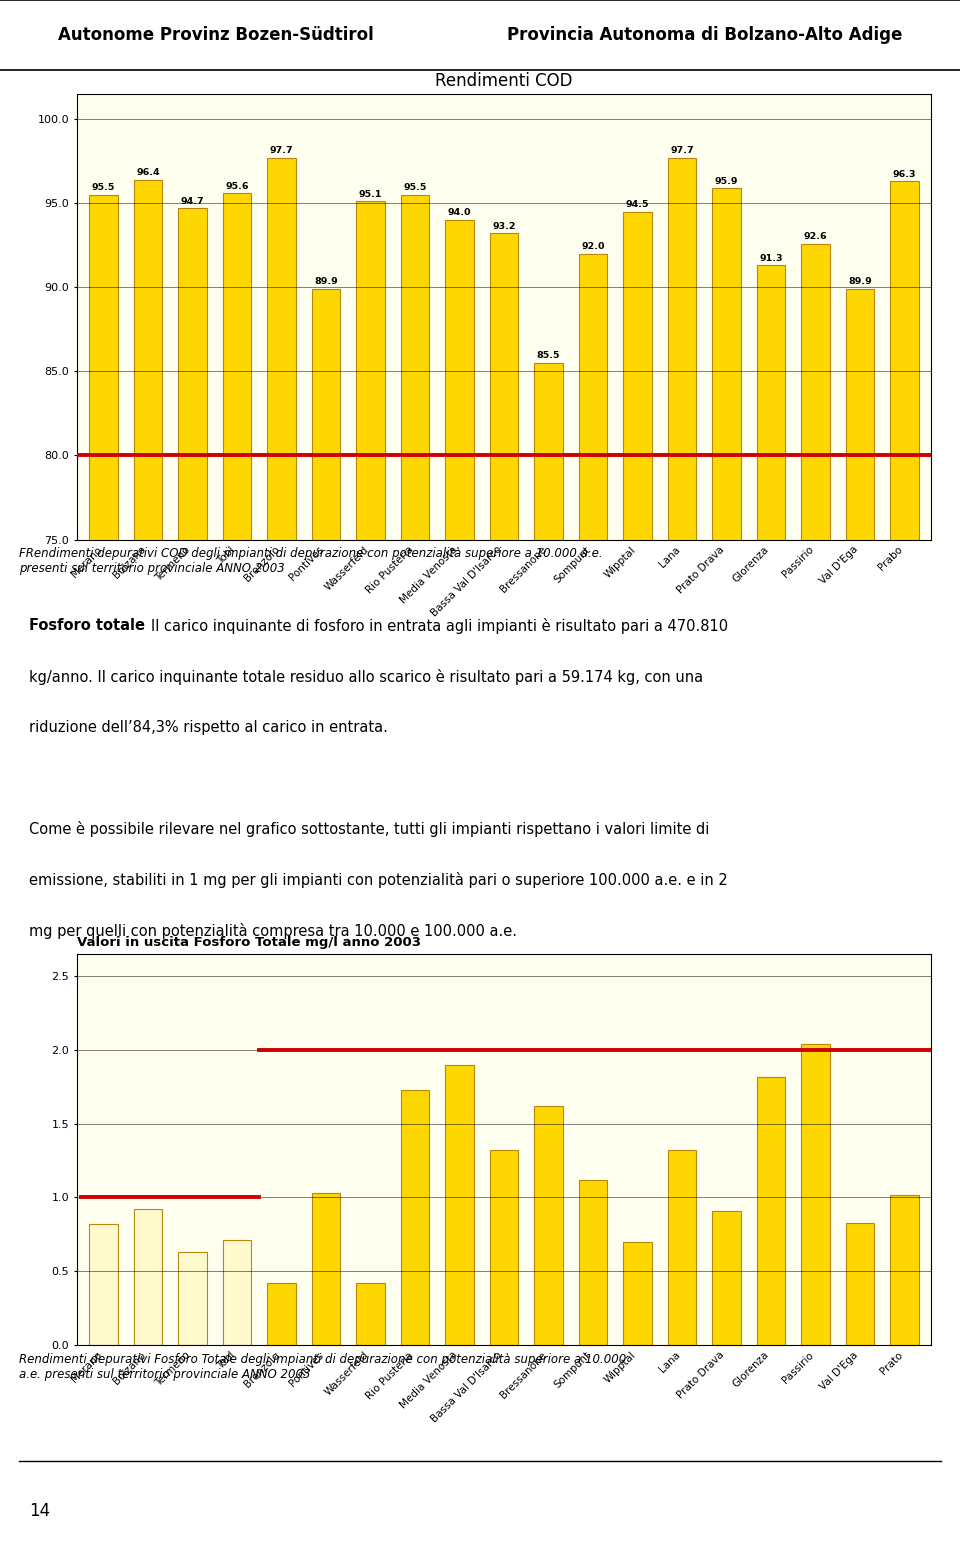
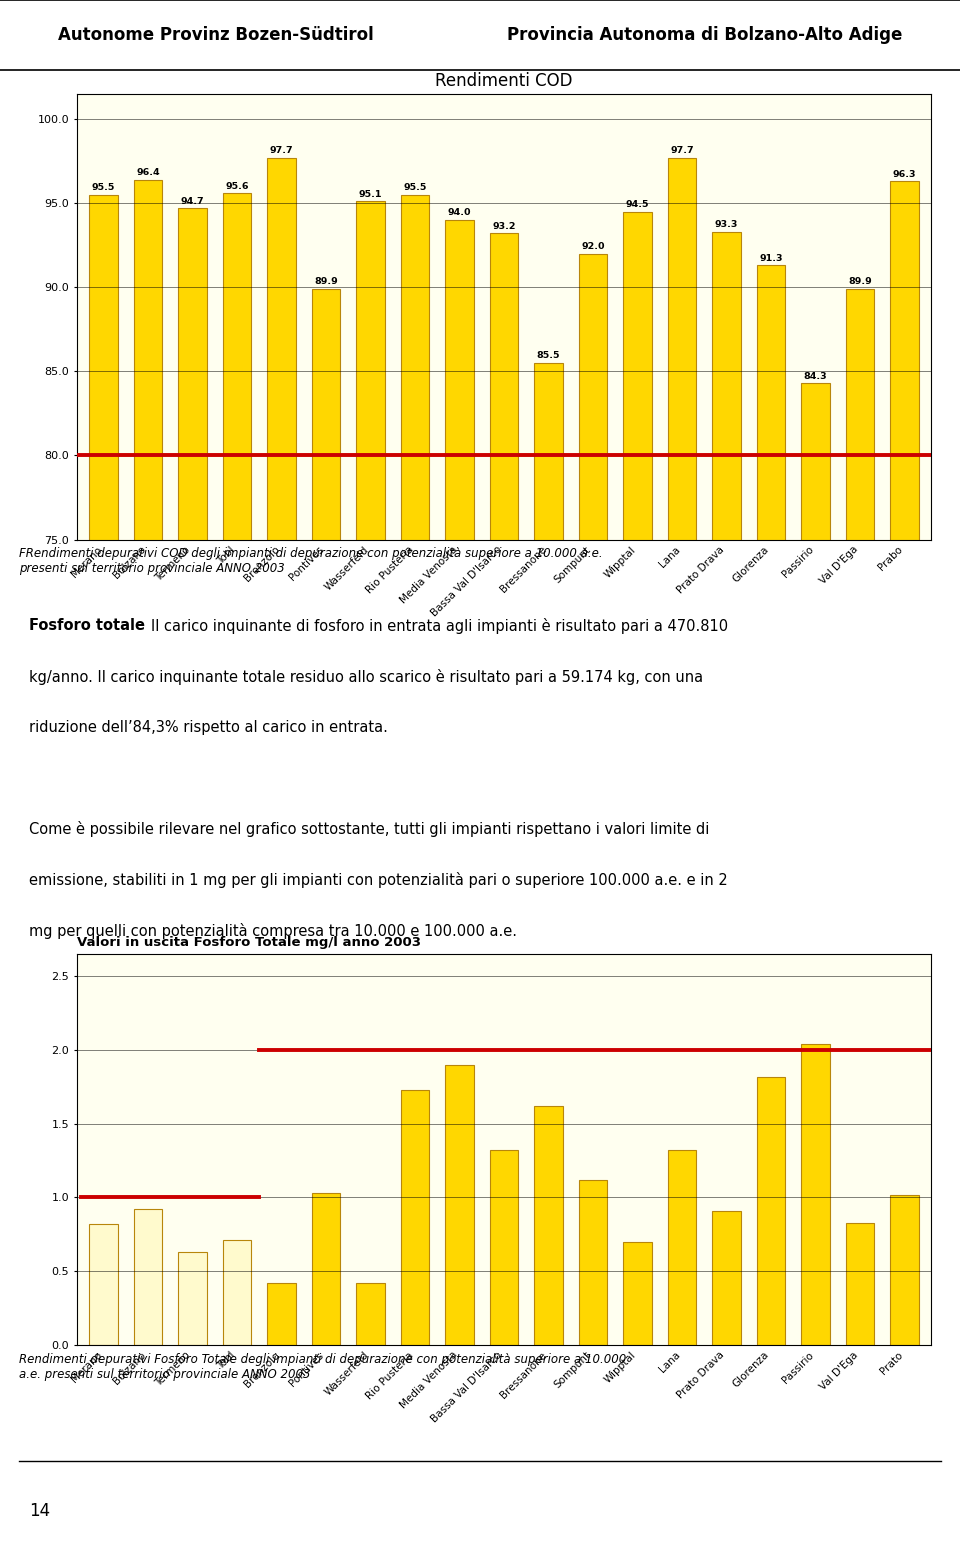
Rendimenti COD/Prato Drava: 95.9 -> 93.3
Rendimenti COD/Passirio: 92.6 -> 84.3
